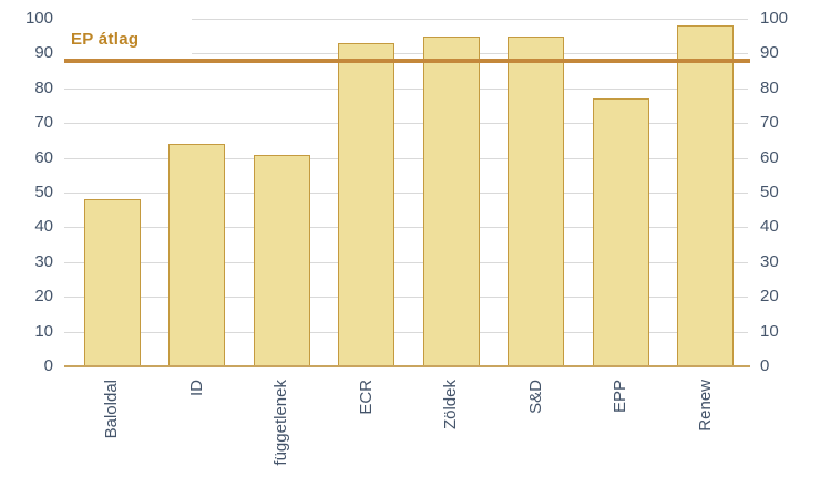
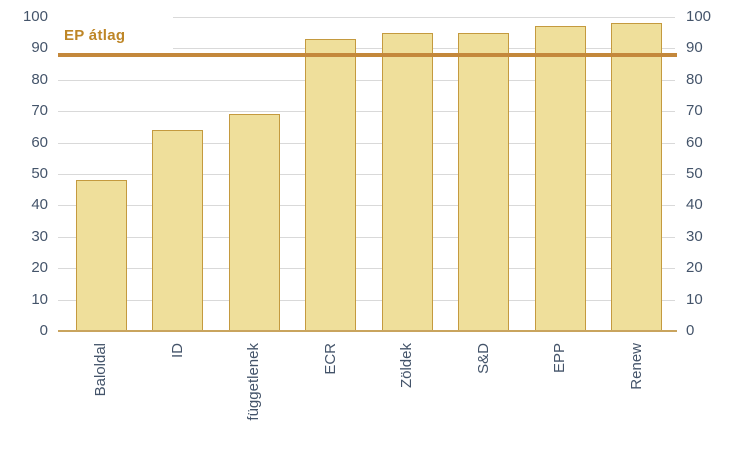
függetlenek: 61 -> 69
EPP: 77 -> 97
